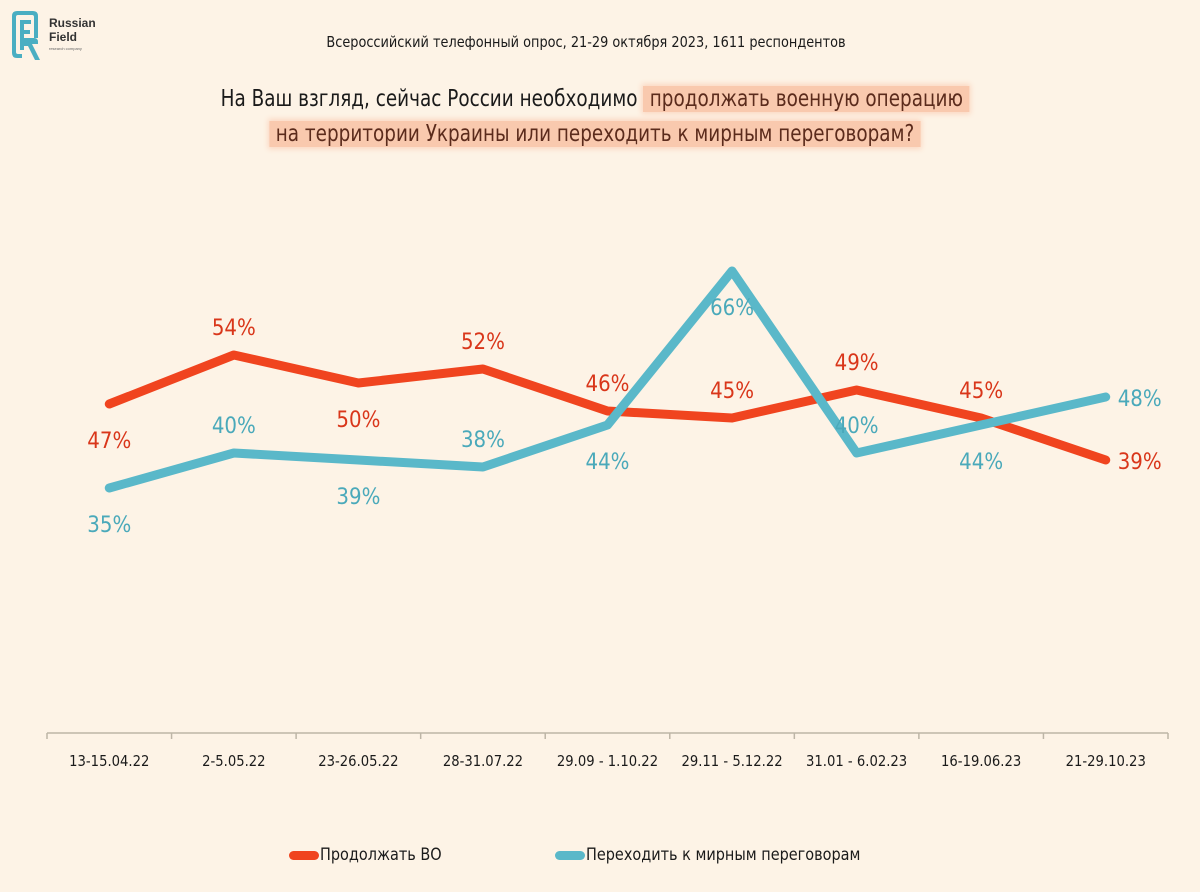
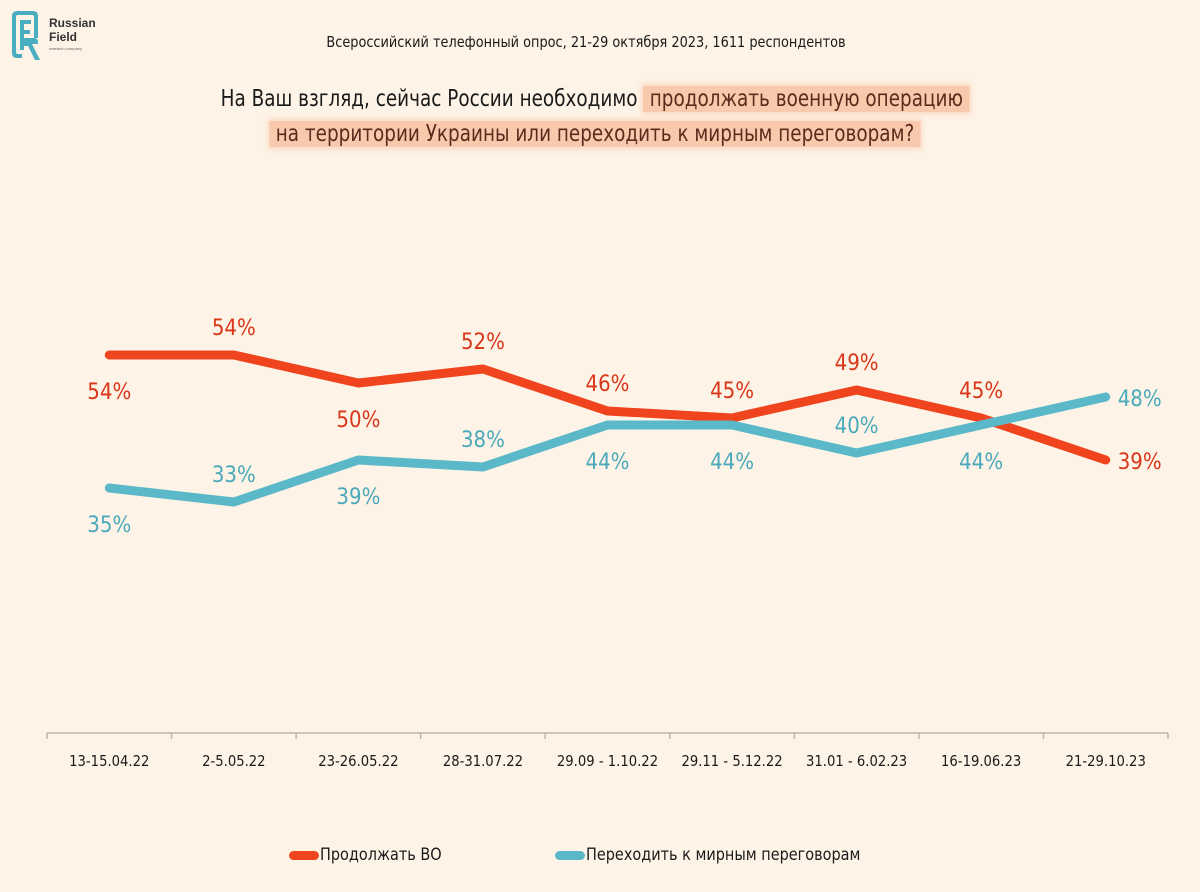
Продолжать ВО/13-15.04.22: 47% -> 54%
Переходить к мирным переговорам/2-5.05.22: 40% -> 33%
Переходить к мирным переговорам/29.11 - 5.12.22: 66% -> 44%
